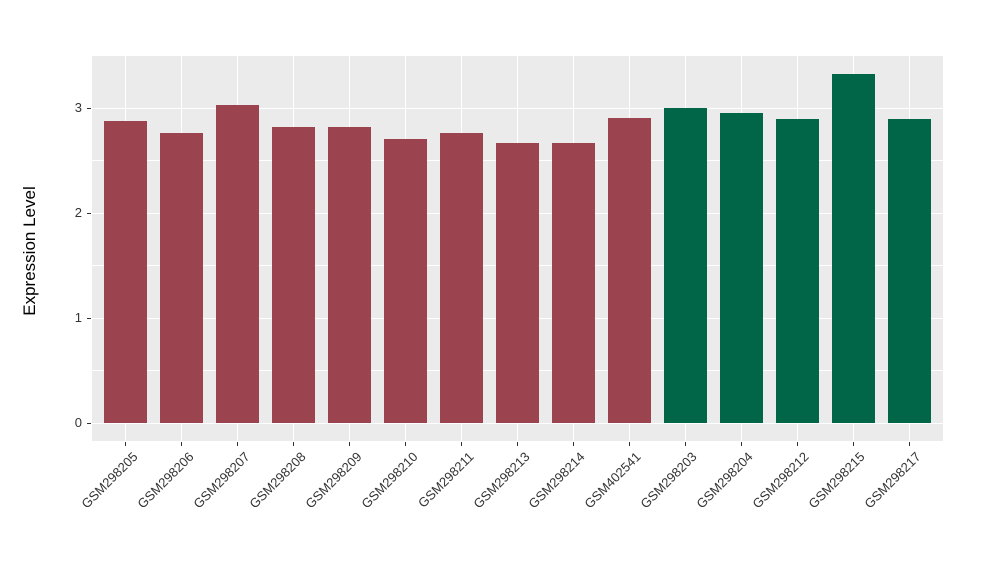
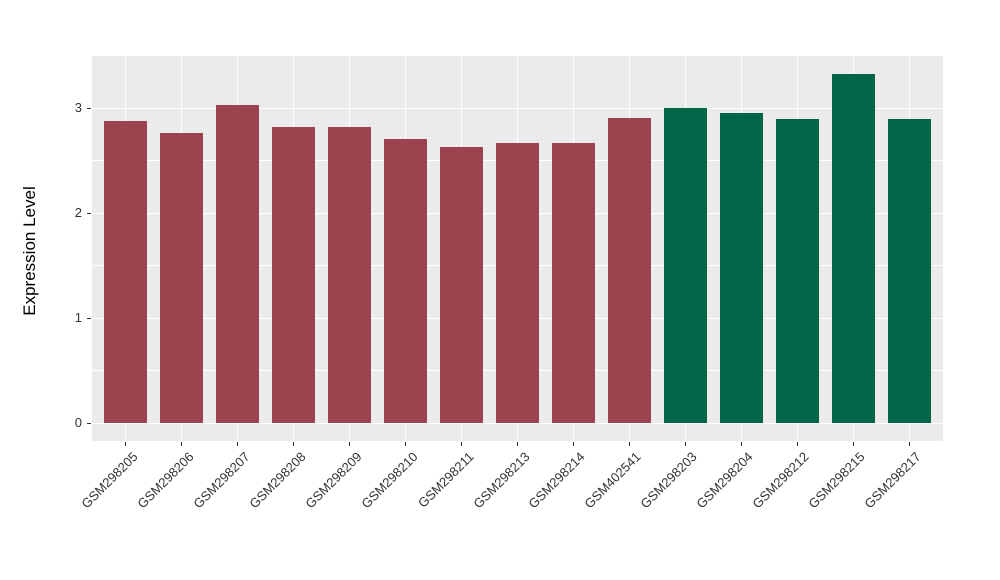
GSM298211: 2.77 -> 2.63
